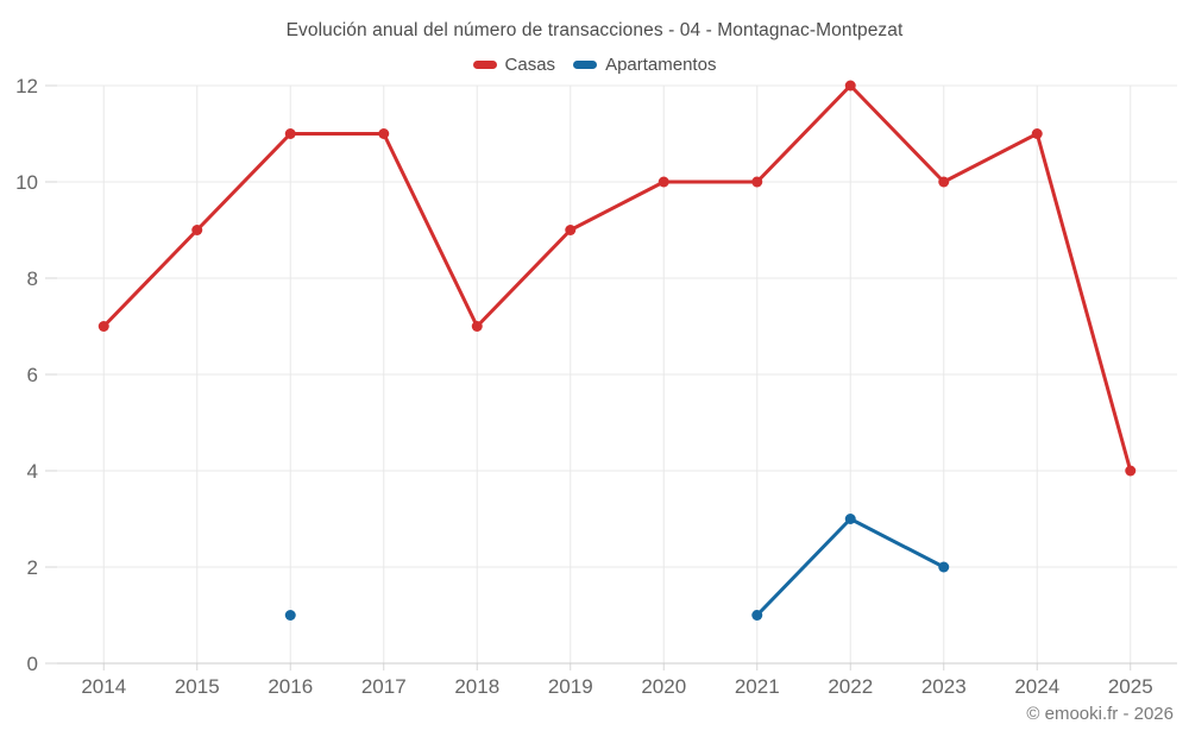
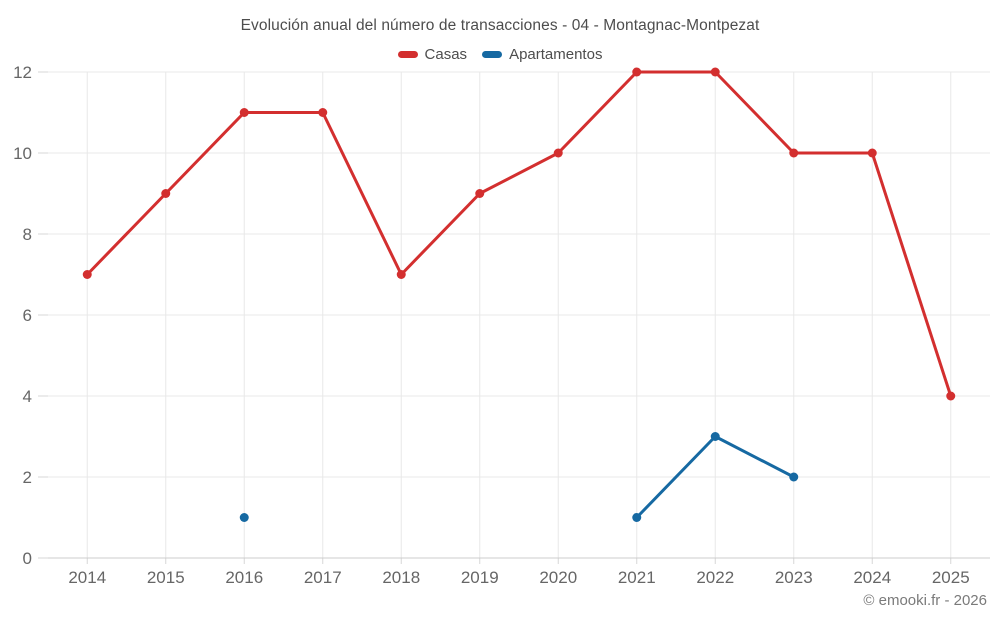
Casas/2021: 10 -> 12
Casas/2024: 11 -> 10
